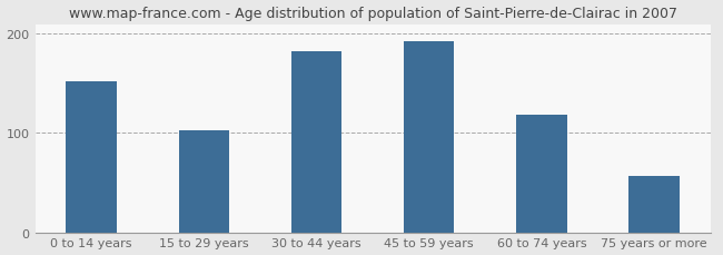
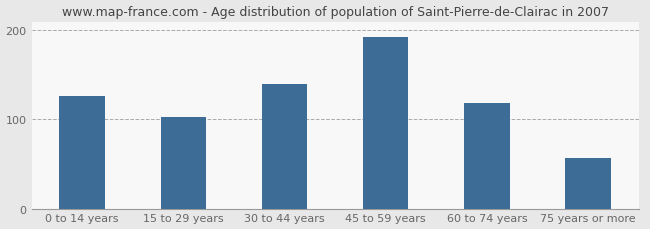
0 to 14 years: 152 -> 126
30 to 44 years: 183 -> 140
